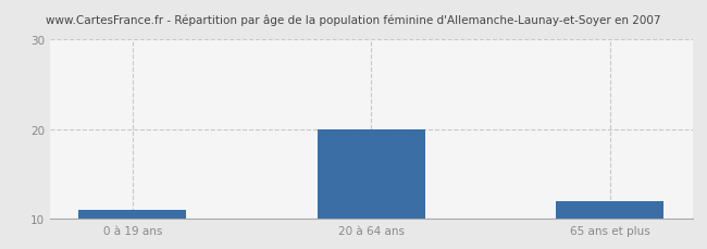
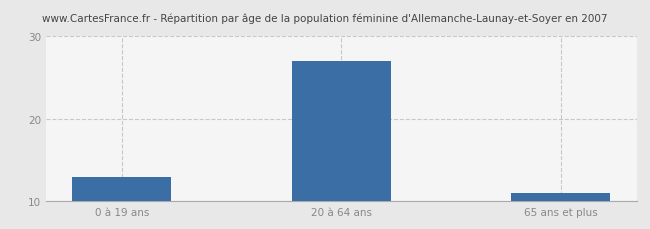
0 à 19 ans: 11 -> 13
20 à 64 ans: 20 -> 27
65 ans et plus: 12 -> 11
